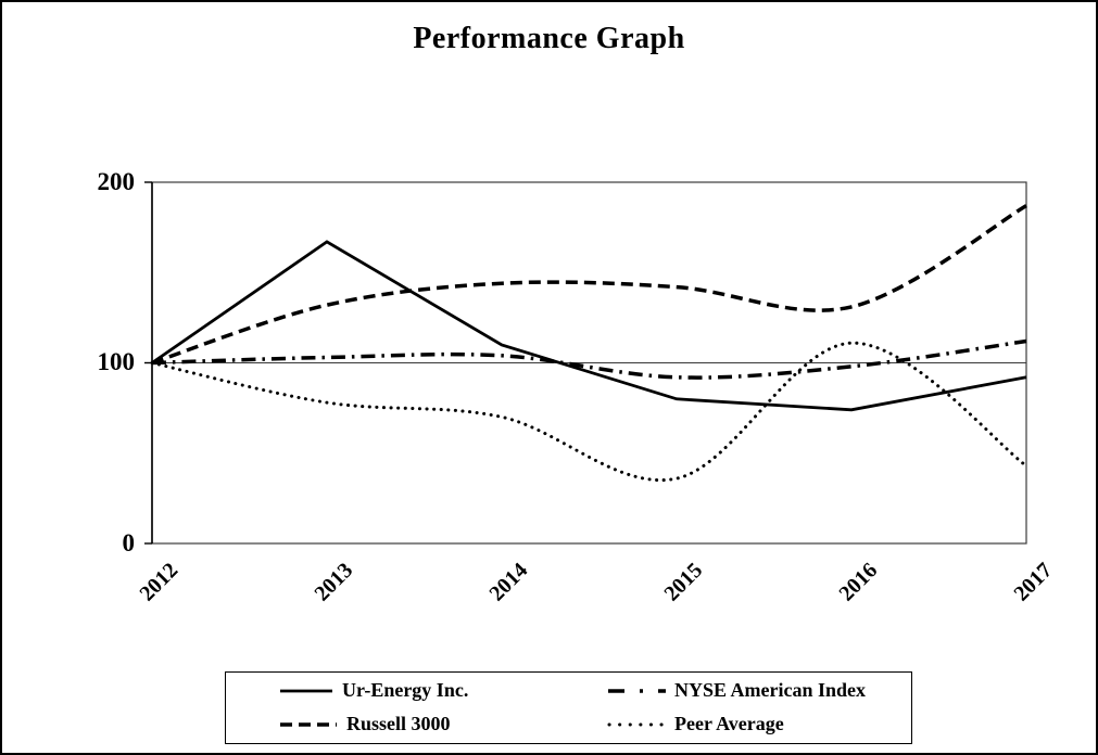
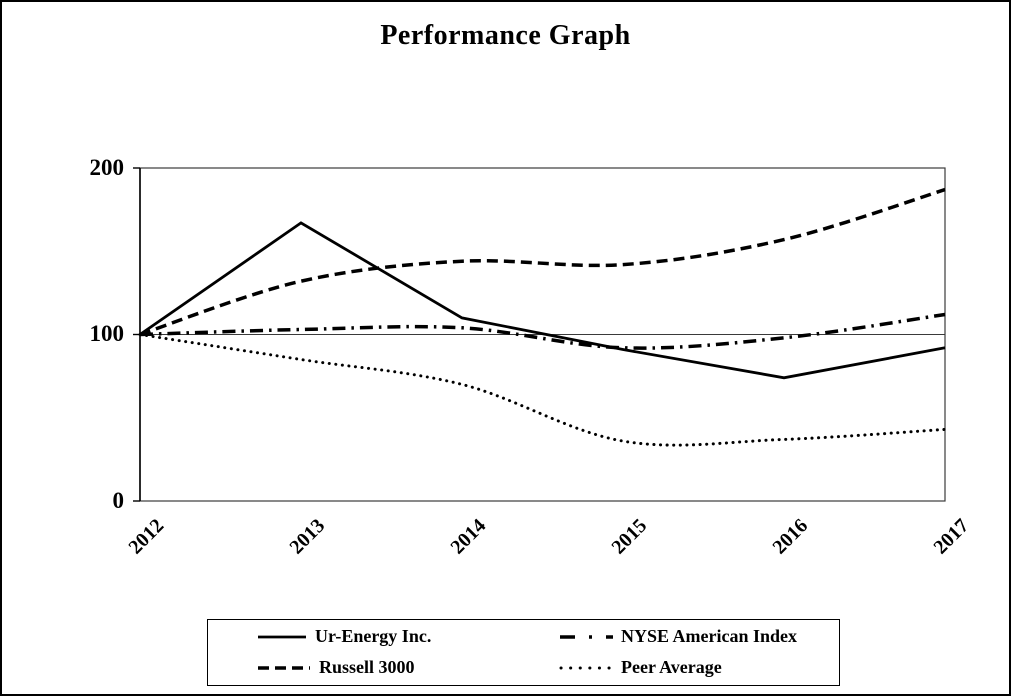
Peer Average/2013: 78 -> 85
Ur-Energy Inc./2015: 80 -> 91
Russell 3000/2016: 131 -> 157
Peer Average/2016: 111 -> 37
